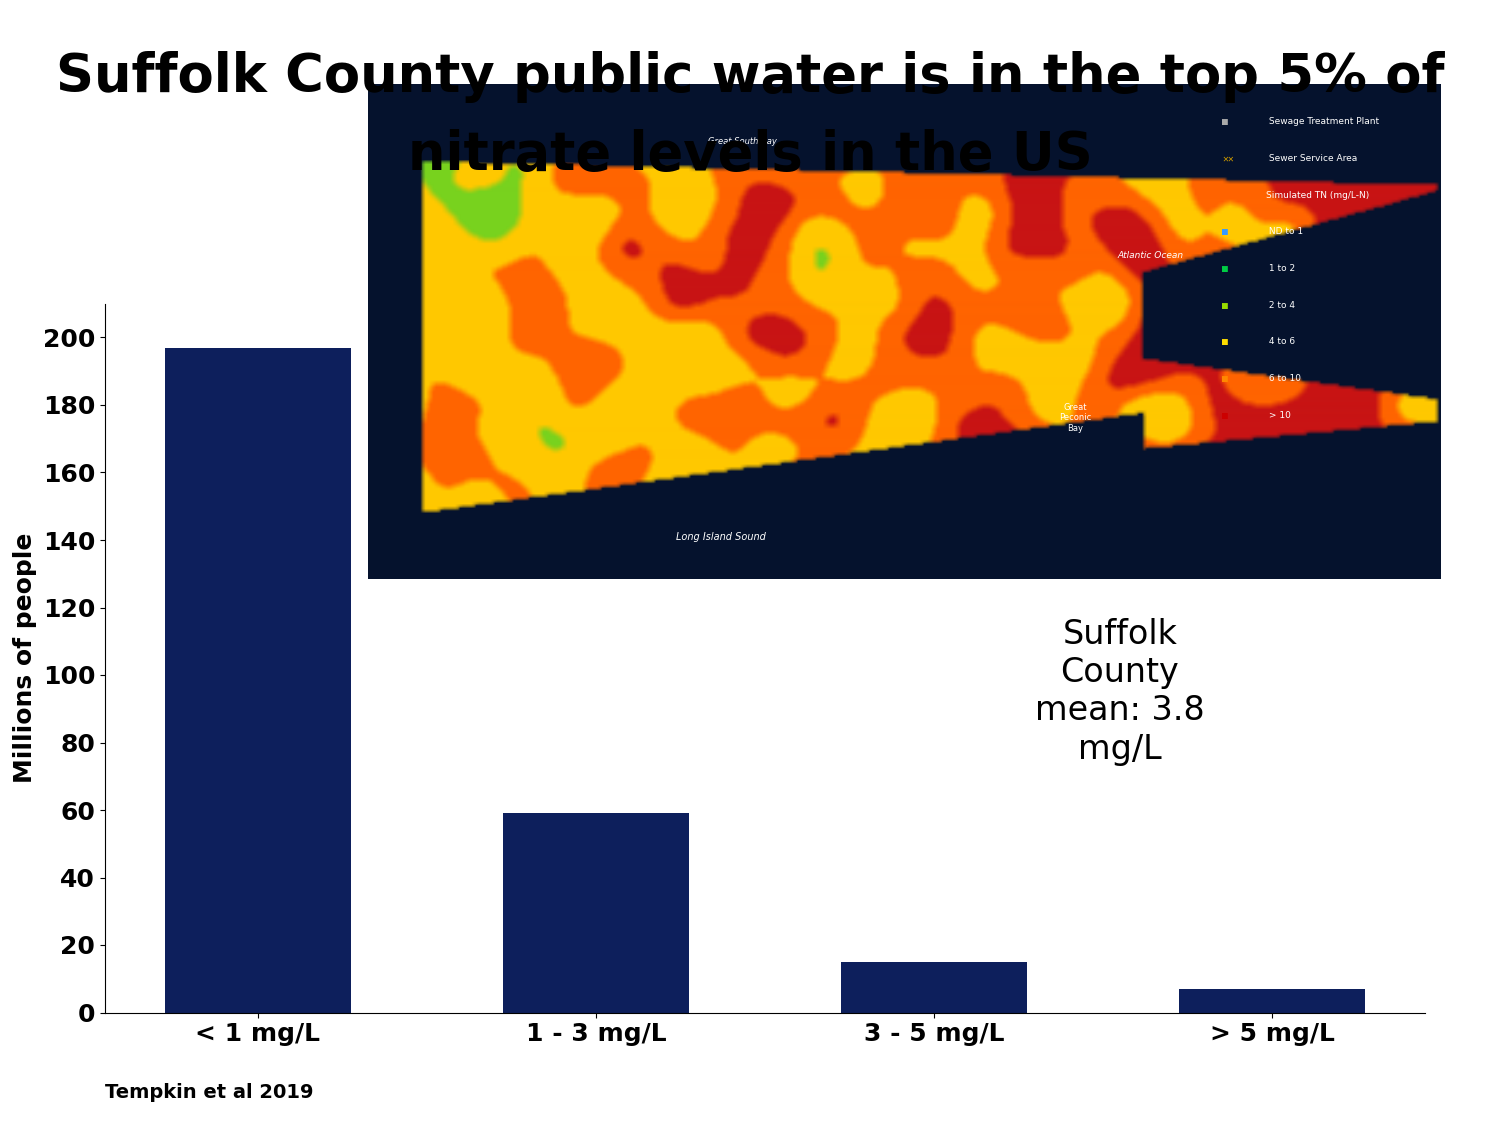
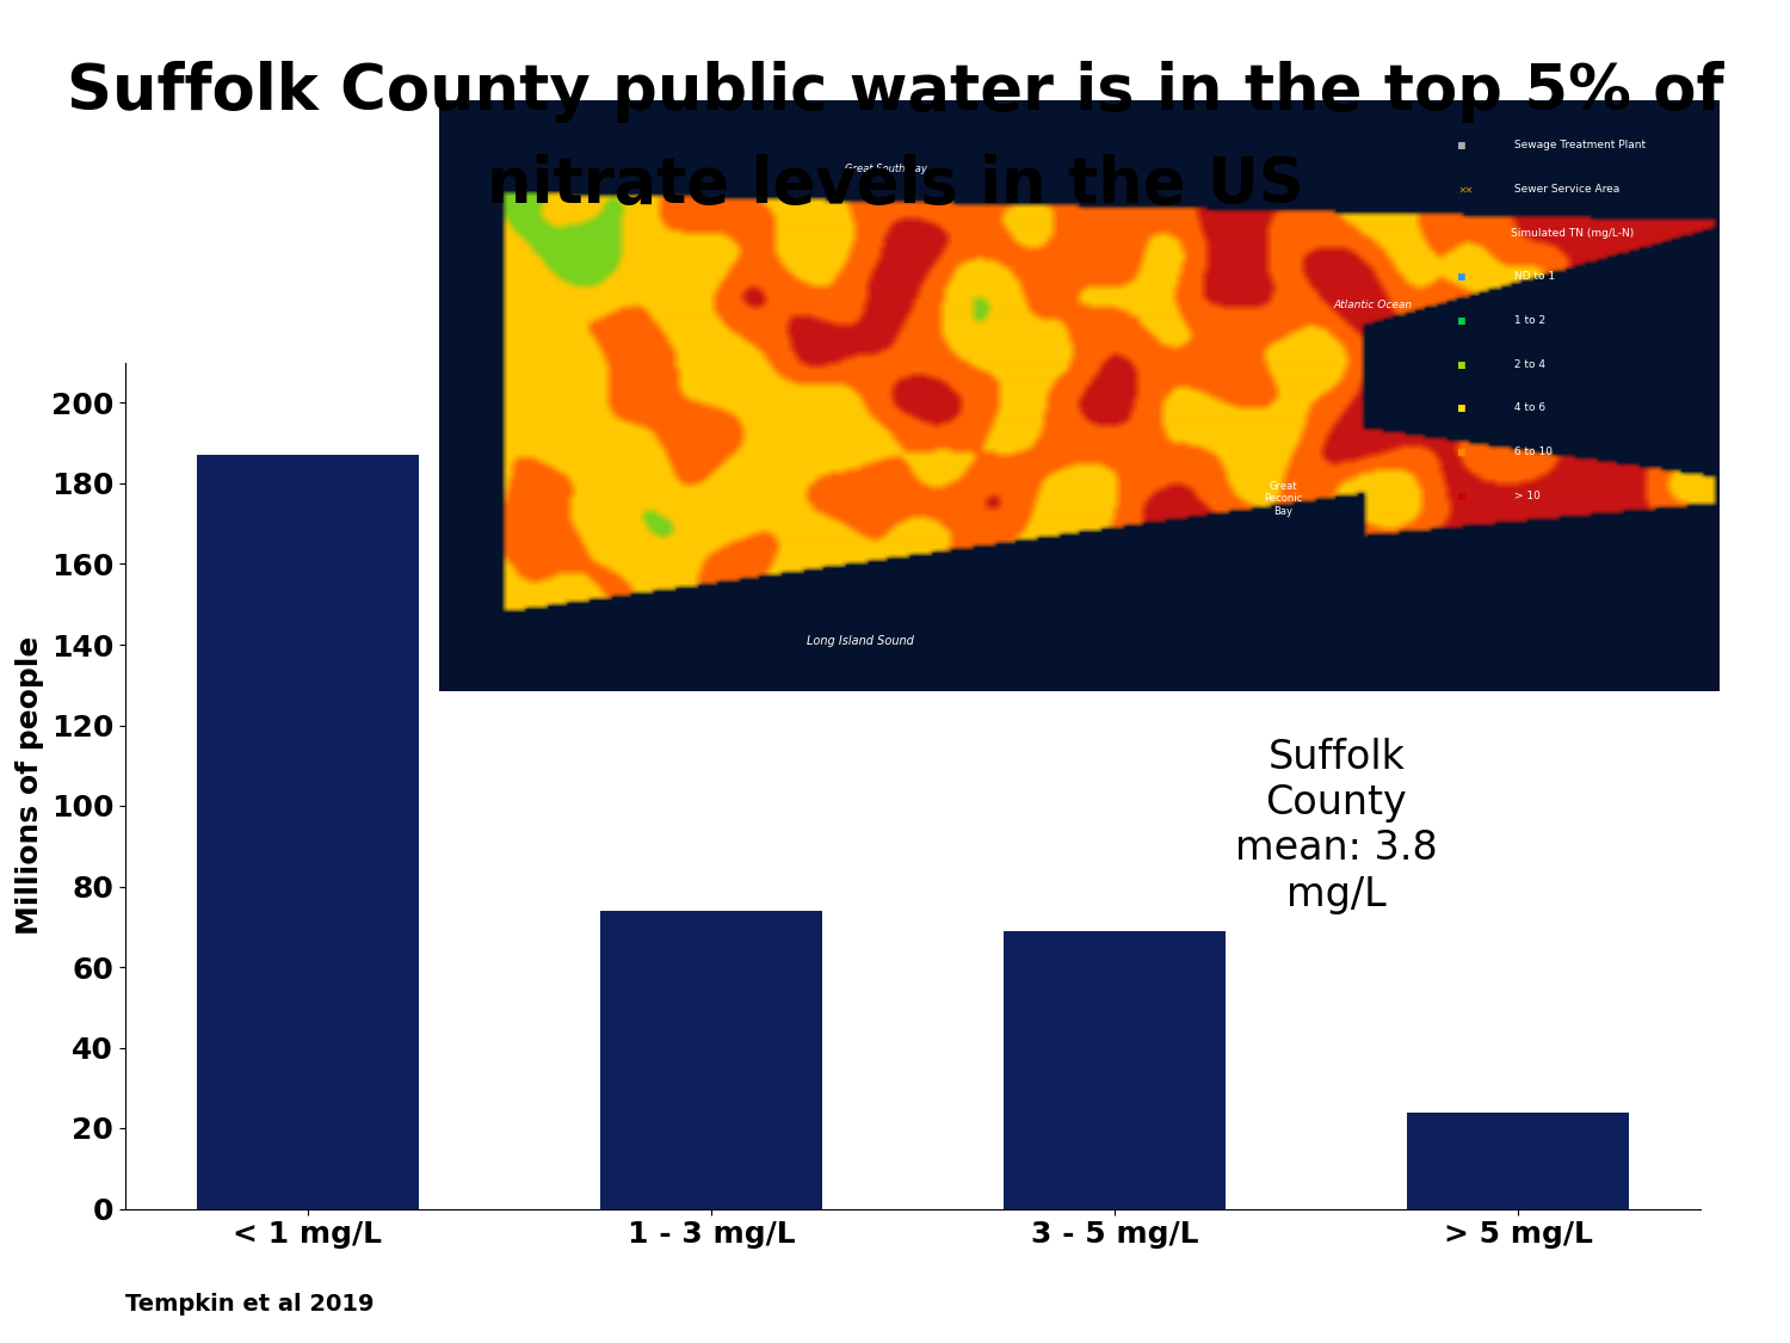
< 1 mg/L: 197 -> 187
1 - 3 mg/L: 59 -> 74
3 - 5 mg/L: 15 -> 69
> 5 mg/L: 7 -> 24
